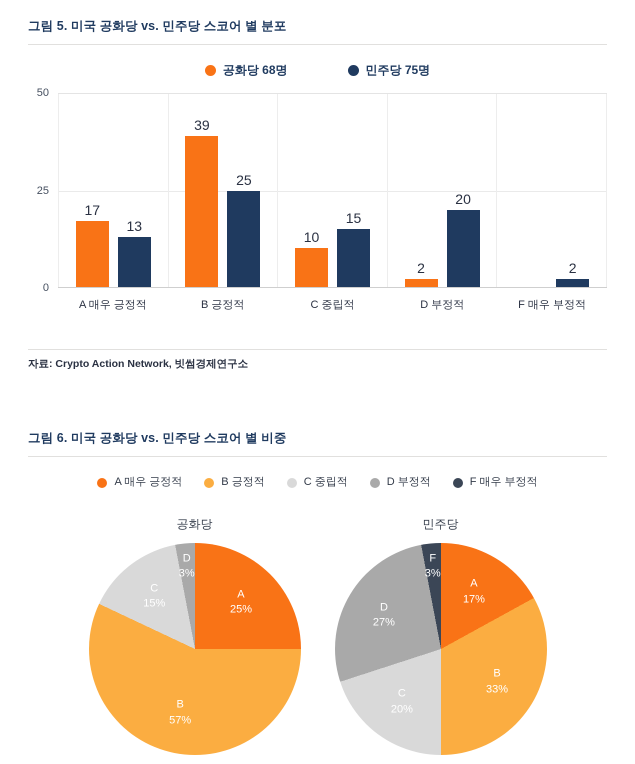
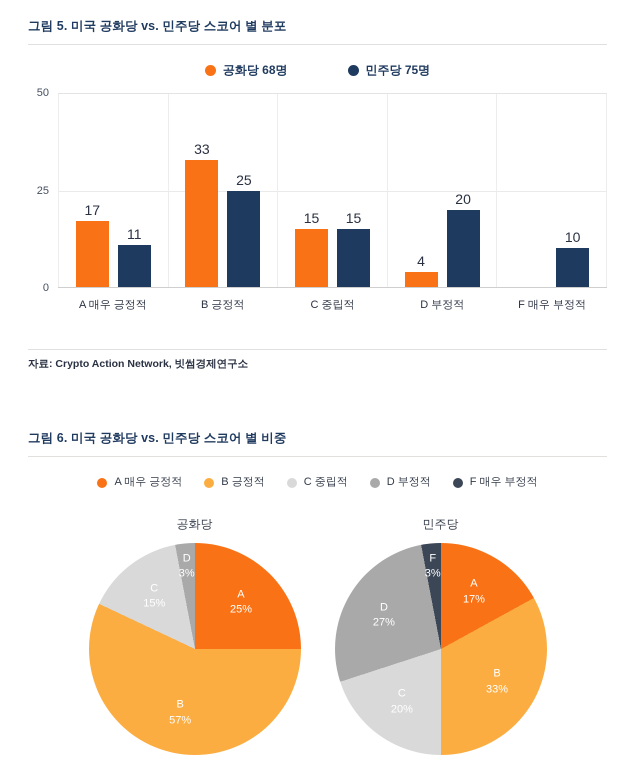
그림 5. 미국 공화당 vs. 민주당 스코어 별 분포/민주당 75명/A 매우 긍정적: 13 -> 11
그림 5. 미국 공화당 vs. 민주당 스코어 별 분포/공화당 68명/B 긍정적: 39 -> 33
그림 5. 미국 공화당 vs. 민주당 스코어 별 분포/공화당 68명/C 중립적: 10 -> 15
그림 5. 미국 공화당 vs. 민주당 스코어 별 분포/공화당 68명/D 부정적: 2 -> 4
그림 5. 미국 공화당 vs. 민주당 스코어 별 분포/민주당 75명/F 매우 부정적: 2 -> 10
